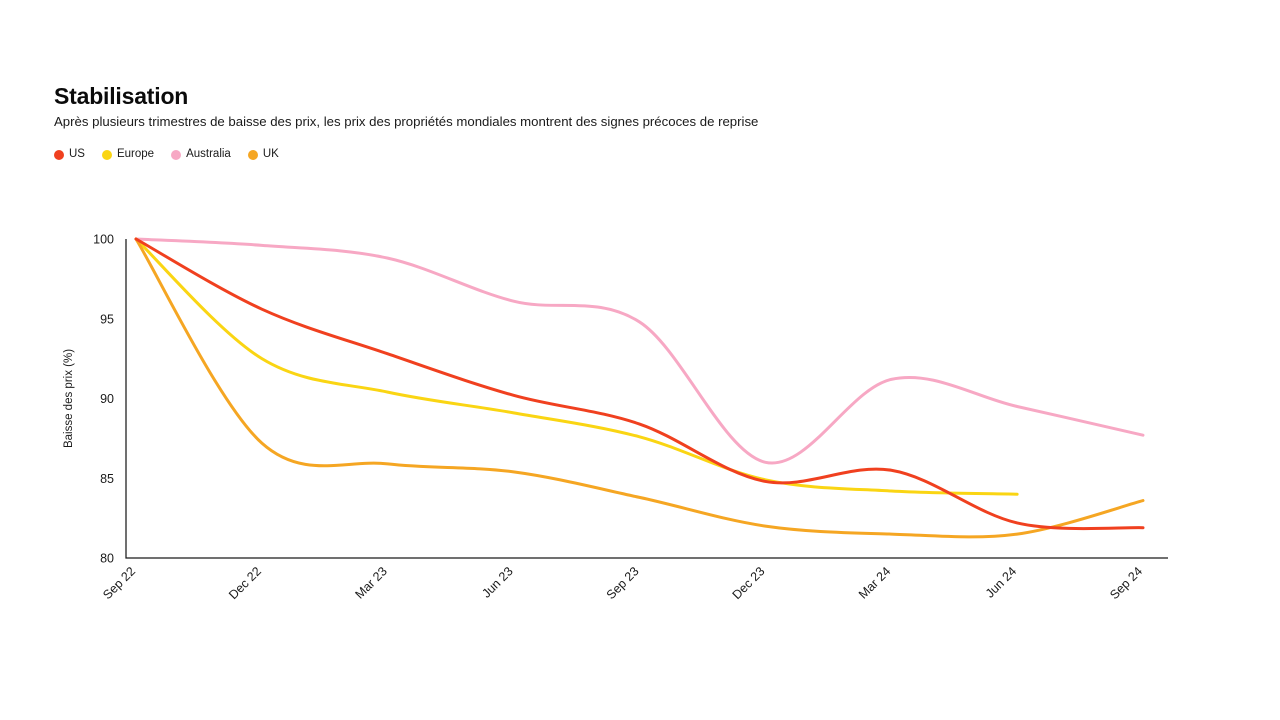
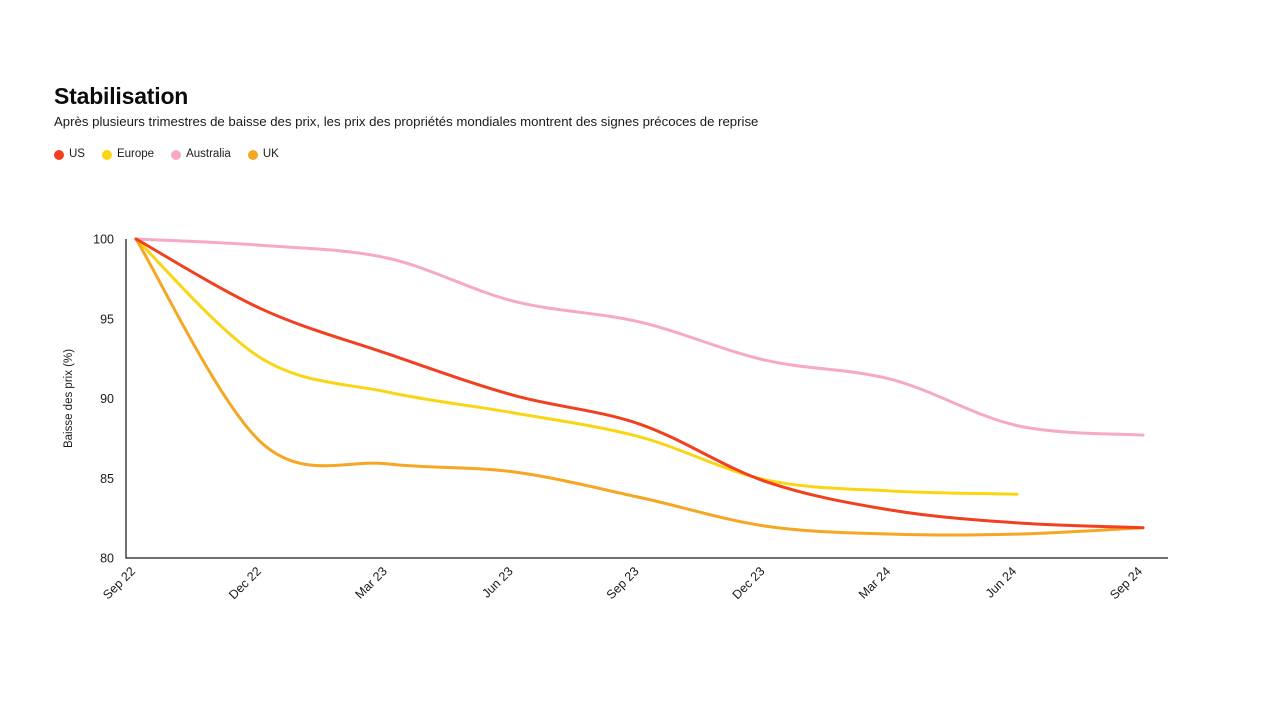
Australia/Dec 23: 86.0 -> 92.4
US/Mar 24: 85.5 -> 83.0
Australia/Jun 24: 89.5 -> 88.3
UK/Sep 24: 83.6 -> 81.9
